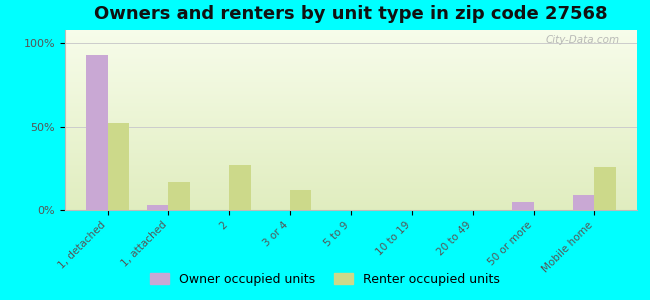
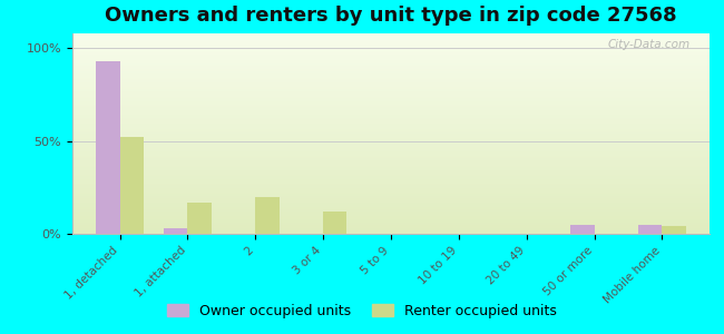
Renter occupied units/2: 27% -> 20%
Owner occupied units/Mobile home: 9% -> 5%
Renter occupied units/Mobile home: 26% -> 4%
